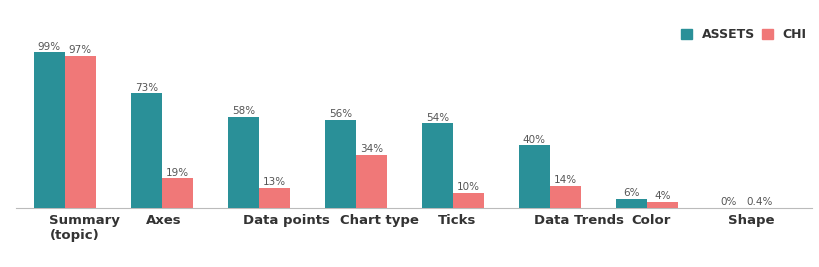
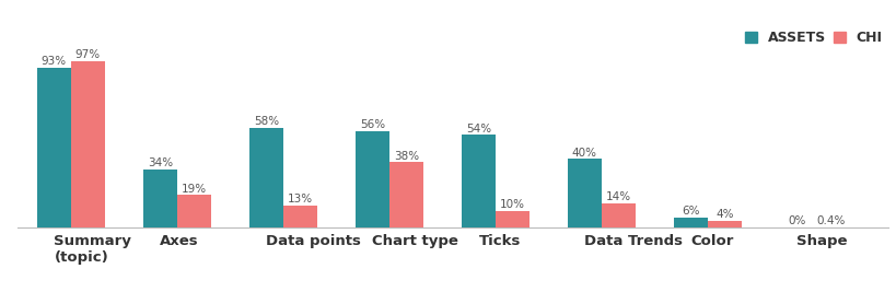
ASSETS/Summary (topic): 99% -> 93%
ASSETS/Axes: 73% -> 34%
CHI/Chart type: 34% -> 38%
